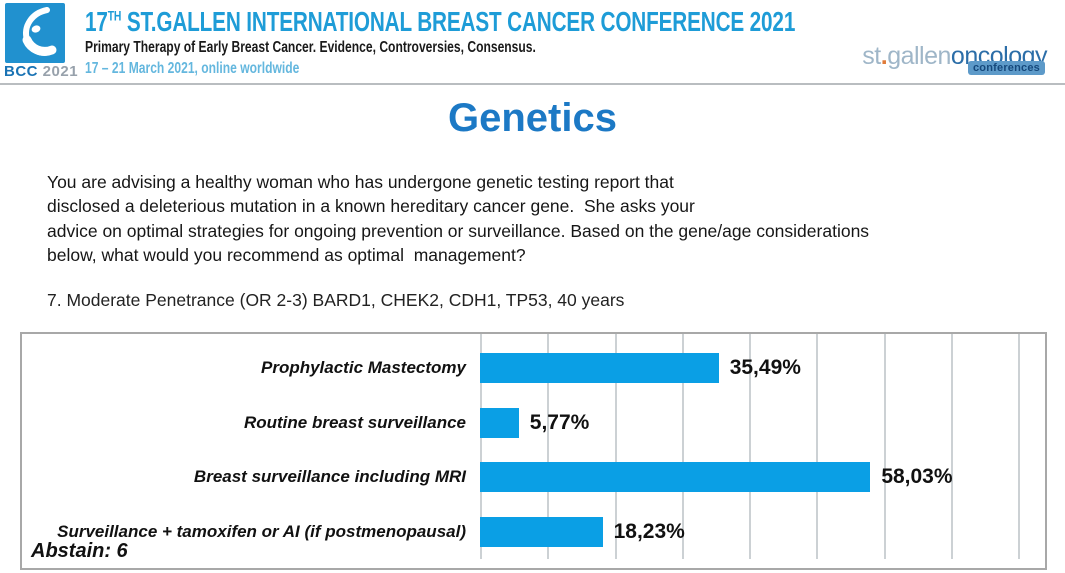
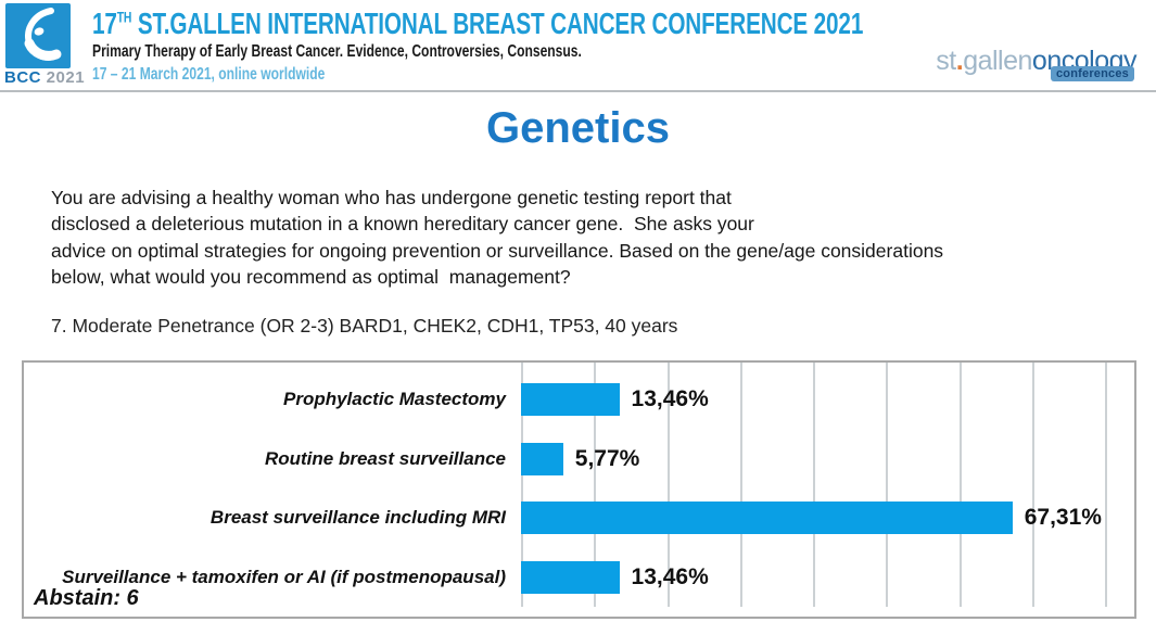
Prophylactic Mastectomy: 35,49% -> 13,46%
Breast surveillance including MRI: 58,03% -> 67,31%
Surveillance + tamoxifen or AI (if postmenopausal): 18,23% -> 13,46%
